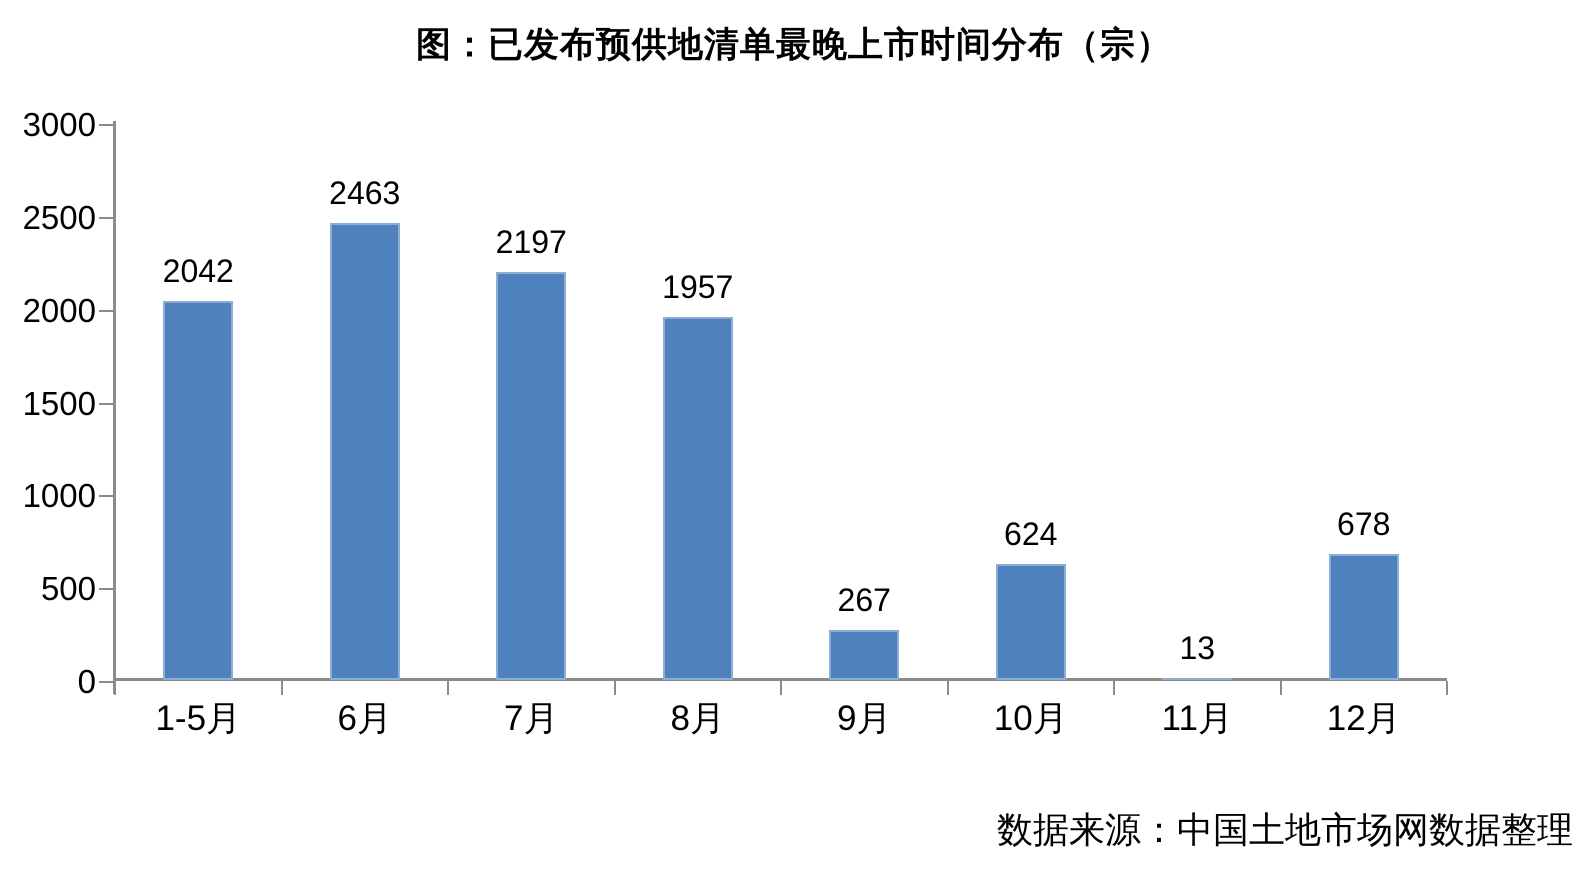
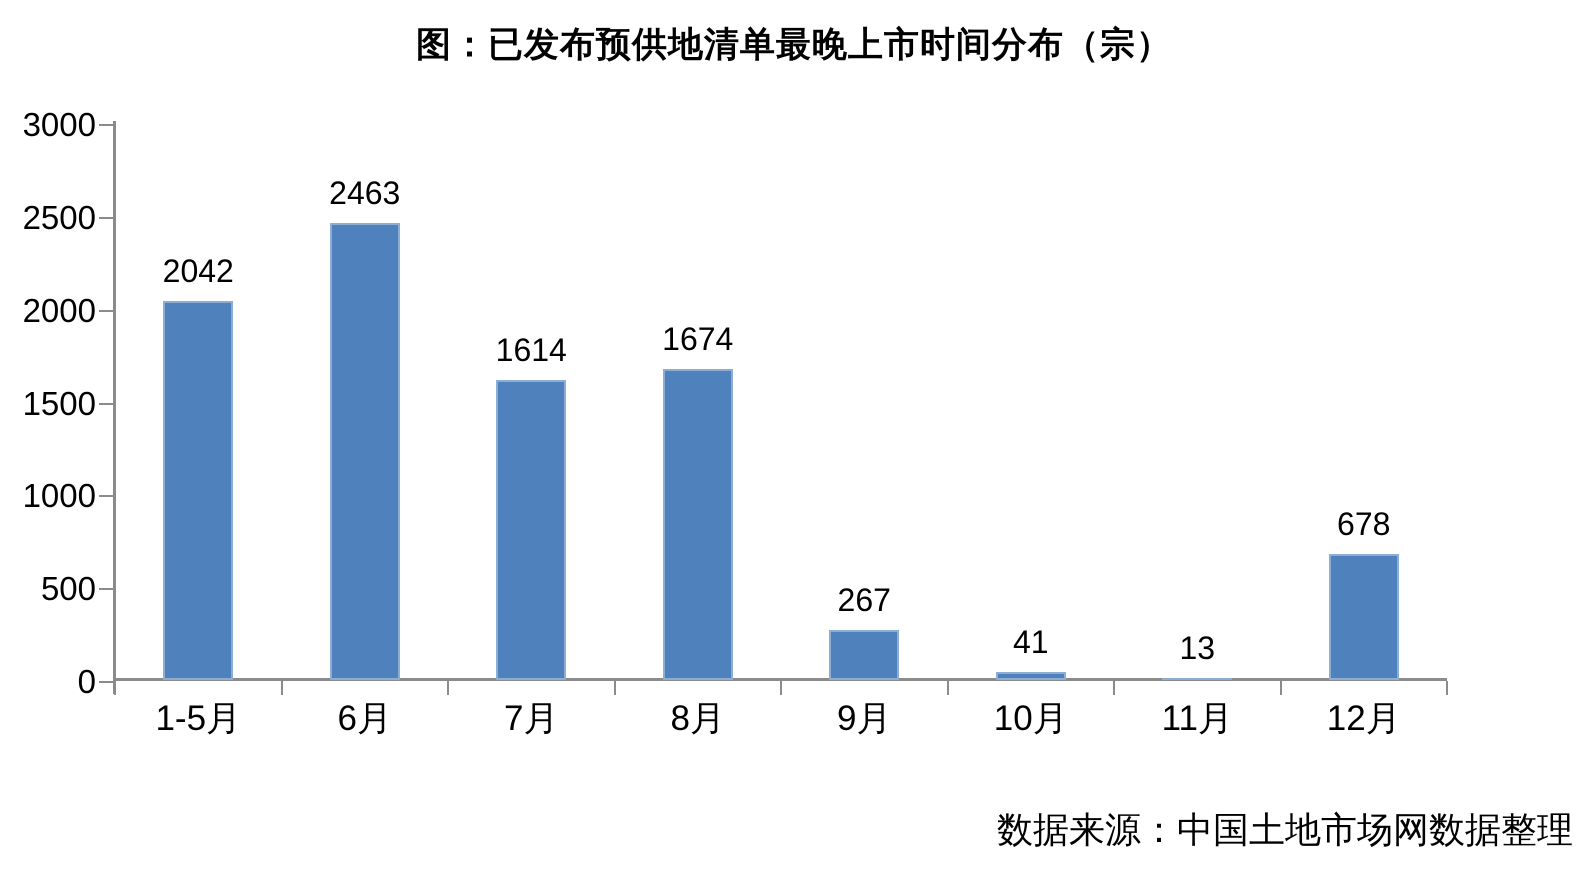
7月: 2197 -> 1614
8月: 1957 -> 1674
10月: 624 -> 41
